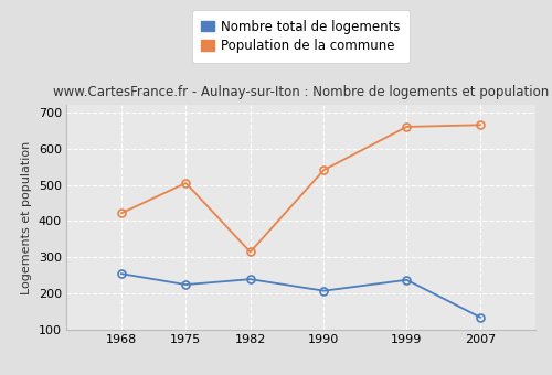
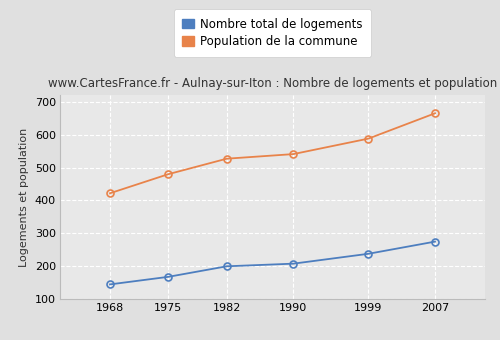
Nombre total de logements/1968: 255 -> 145
Nombre total de logements/1975: 225 -> 168
Population de la commune/1975: 505 -> 480
Nombre total de logements/1982: 240 -> 200
Population de la commune/1982: 315 -> 527
Population de la commune/1999: 660 -> 588
Nombre total de logements/2007: 135 -> 275
